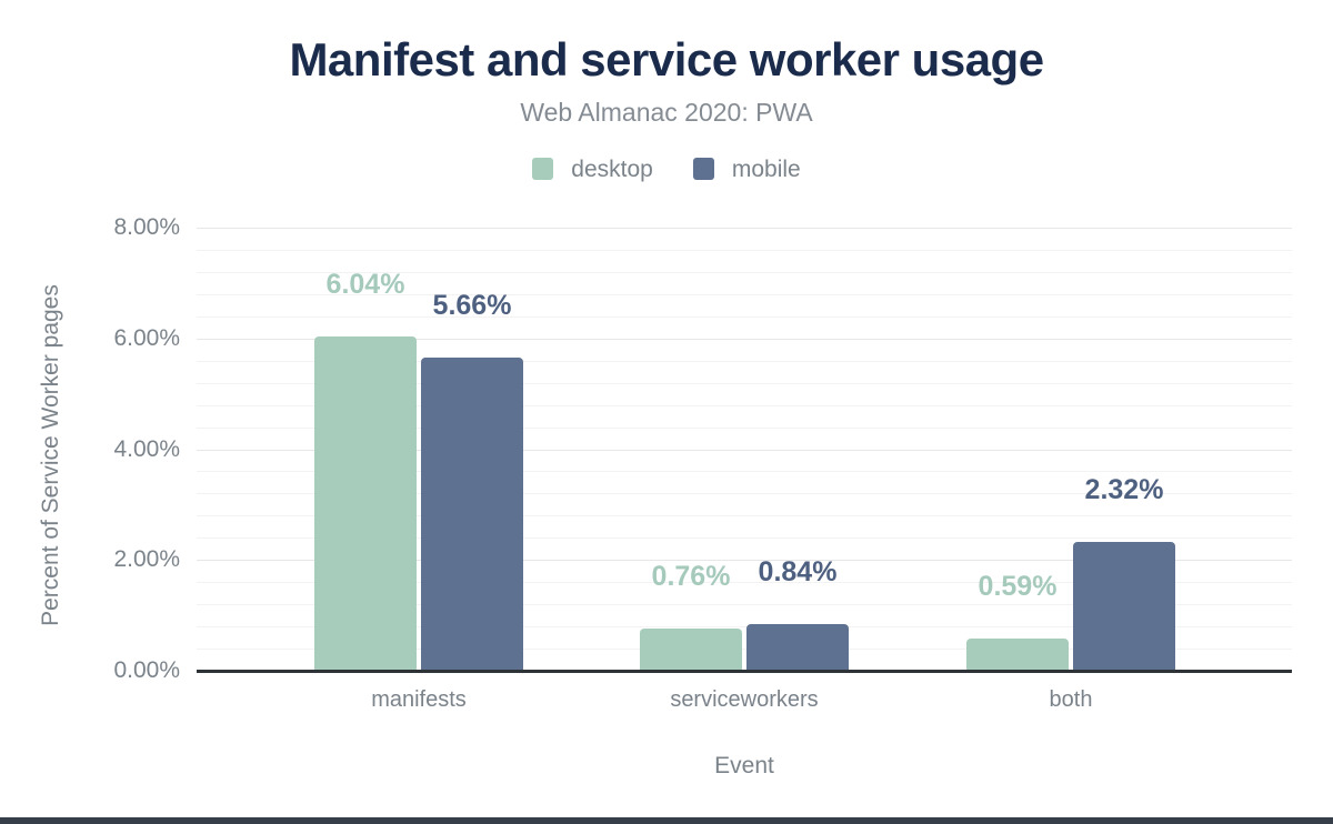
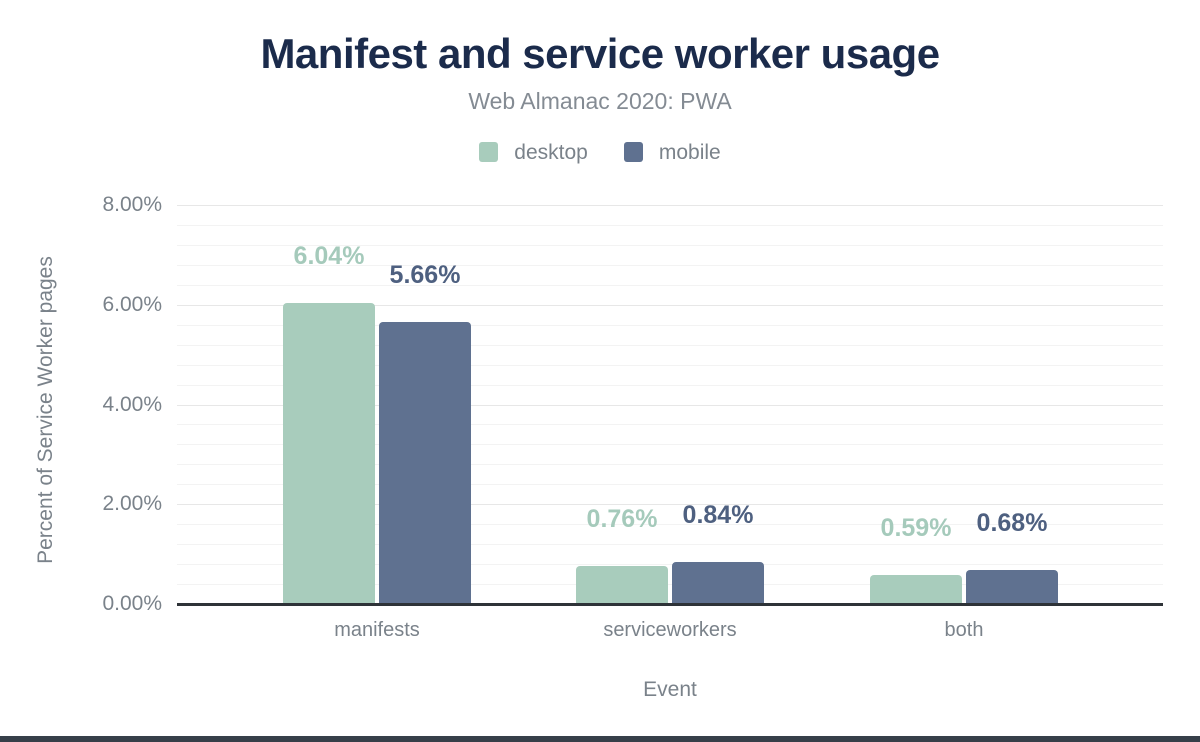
mobile/both: 2.32% -> 0.68%
